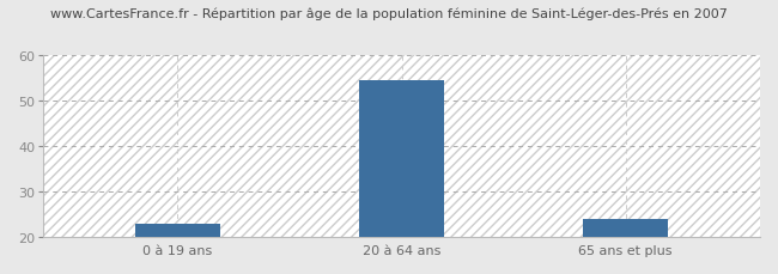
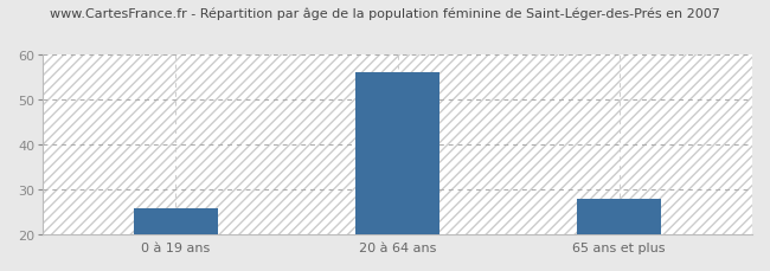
0 à 19 ans: 23.0 -> 26.0
20 à 64 ans: 54.5 -> 56.0
65 ans et plus: 24.0 -> 28.0
